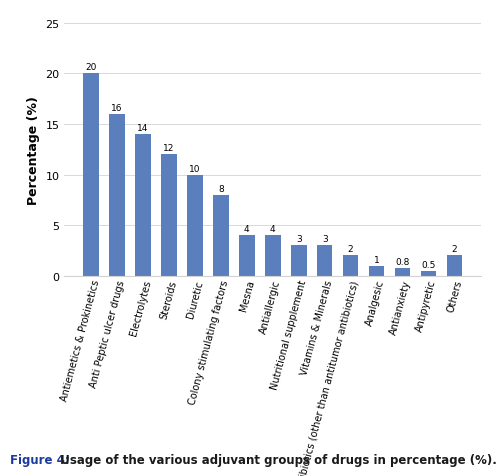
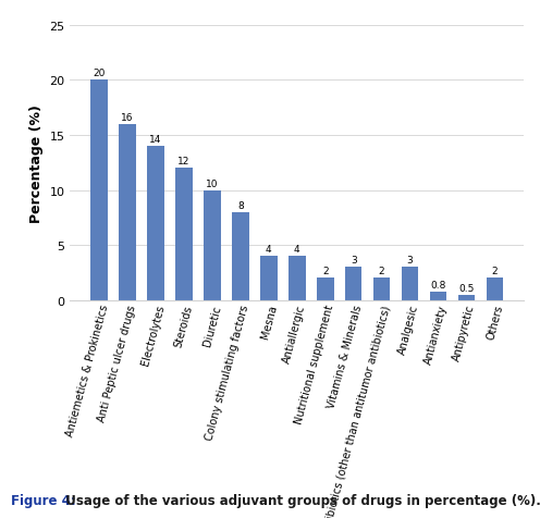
Nutritional supplement: 3 -> 2
Analgesic: 1 -> 3
